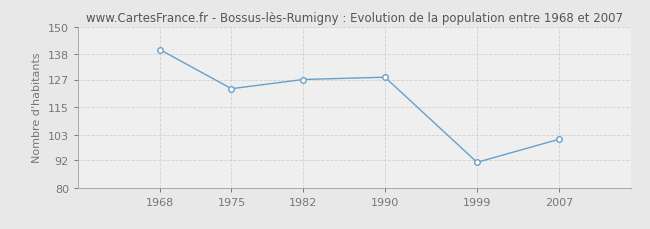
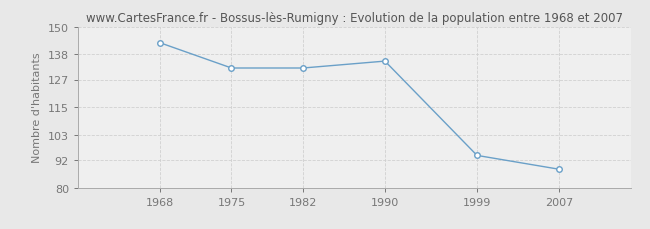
1968: 140 -> 143
1975: 123 -> 132
1982: 127 -> 132
1990: 128 -> 135
1999: 91 -> 94
2007: 101 -> 88
